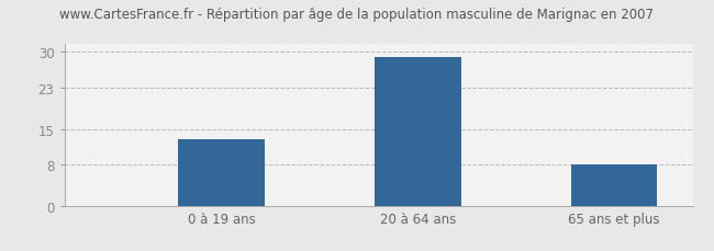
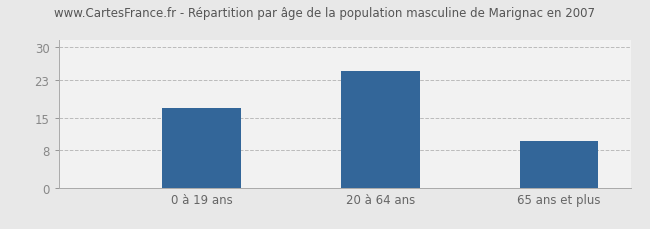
0 à 19 ans: 13 -> 17
20 à 64 ans: 29 -> 25
65 ans et plus: 8 -> 10
